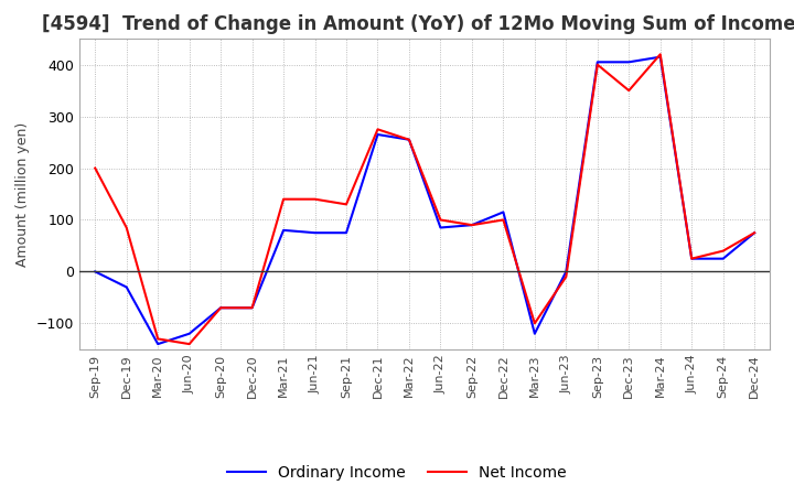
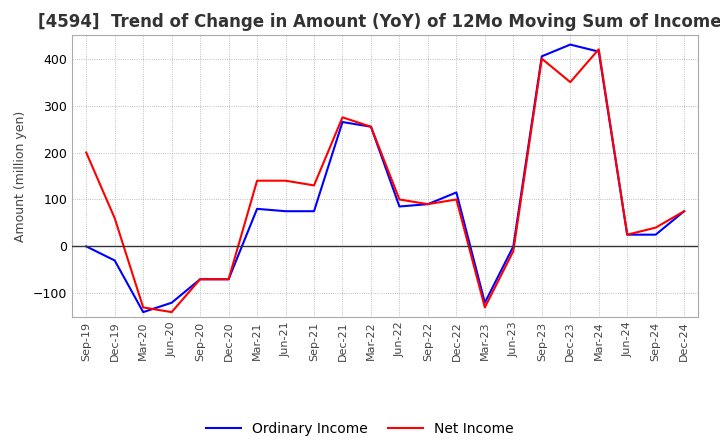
Net Income/Dec-19: 85 -> 60
Net Income/Mar-23: -100 -> -130
Ordinary Income/Dec-23: 405 -> 430
